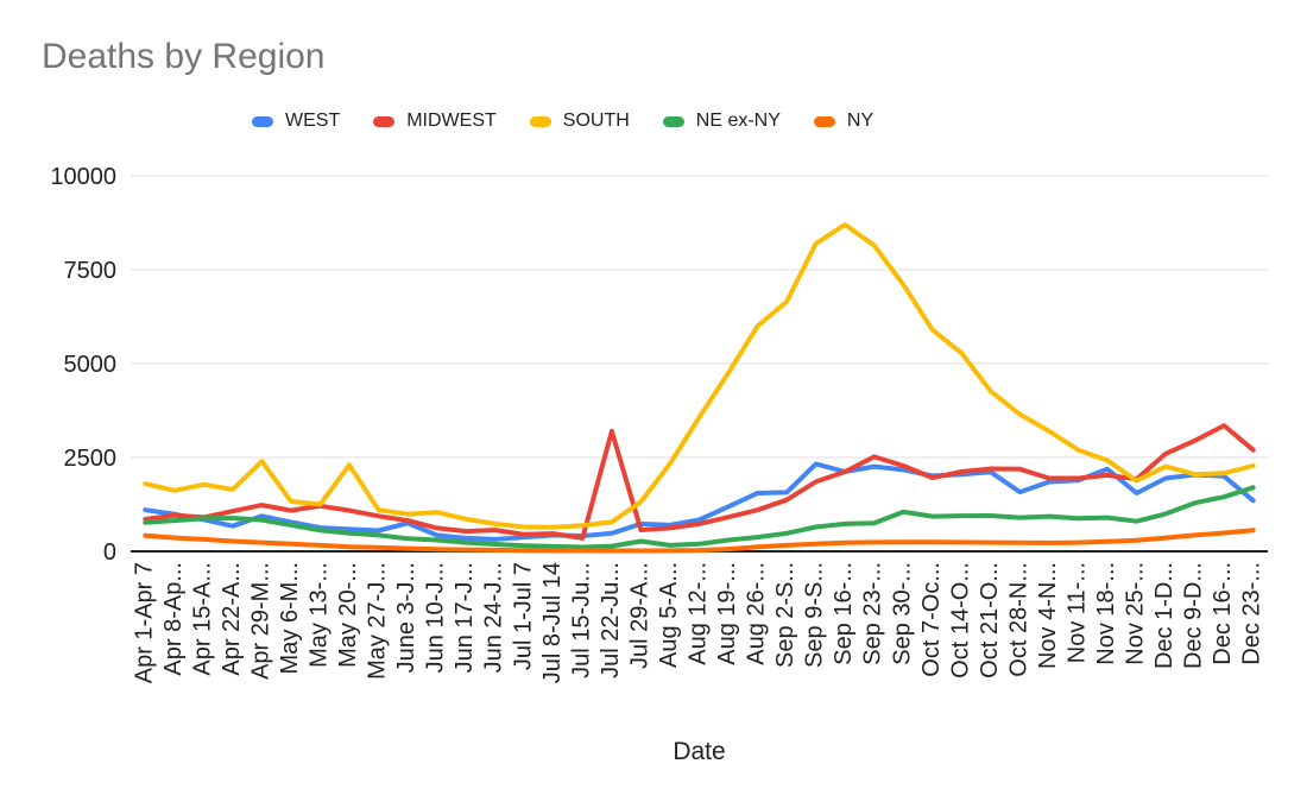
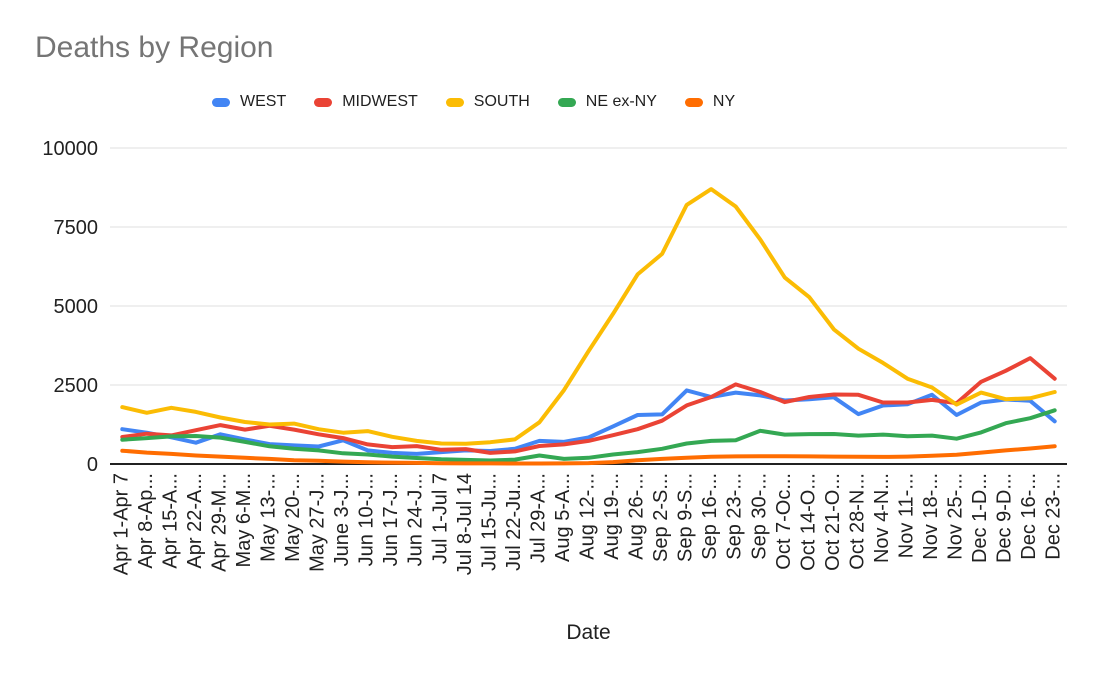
SOUTH/Apr 29-M...: 2400 -> 1500
SOUTH/May 20-...: 2300 -> 1300
MIDWEST/Jul 22-Ju...: 3200 -> 400
